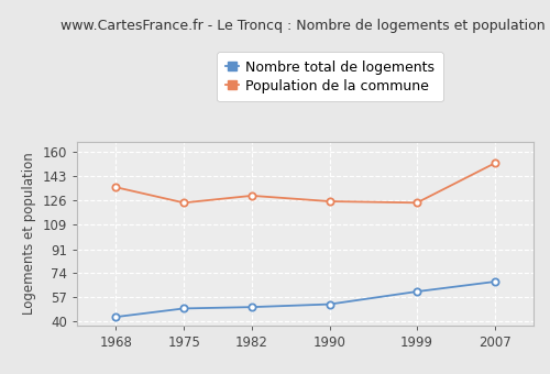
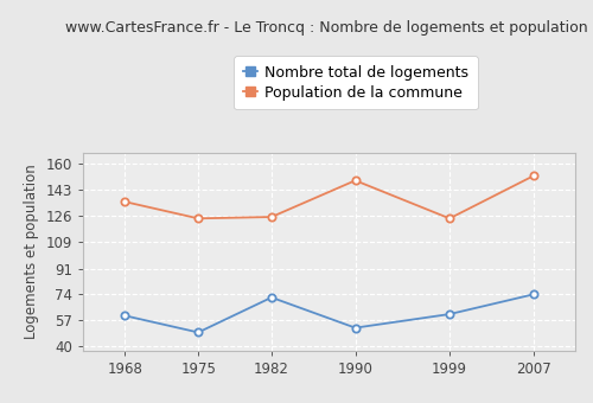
Nombre total de logements/1968: 43 -> 60
Nombre total de logements/1982: 50 -> 72
Population de la commune/1982: 129 -> 125
Population de la commune/1990: 125 -> 149
Nombre total de logements/2007: 68 -> 74
